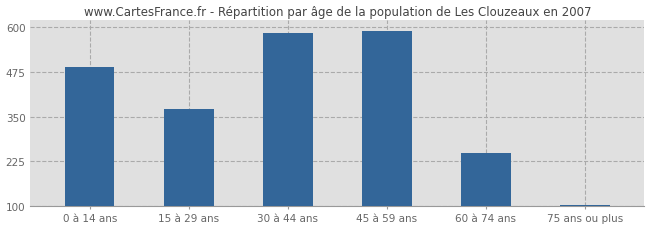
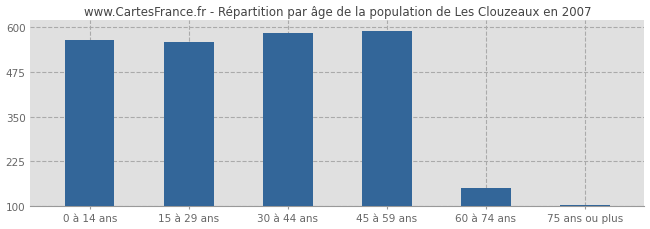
0 à 14 ans: 490 -> 565
15 à 29 ans: 370 -> 560
60 à 74 ans: 248 -> 150
